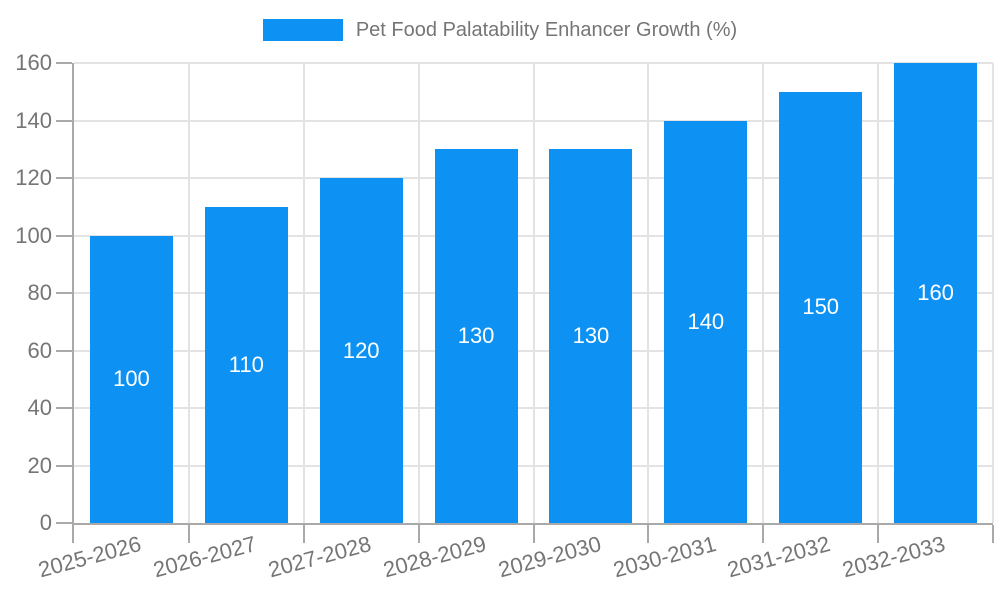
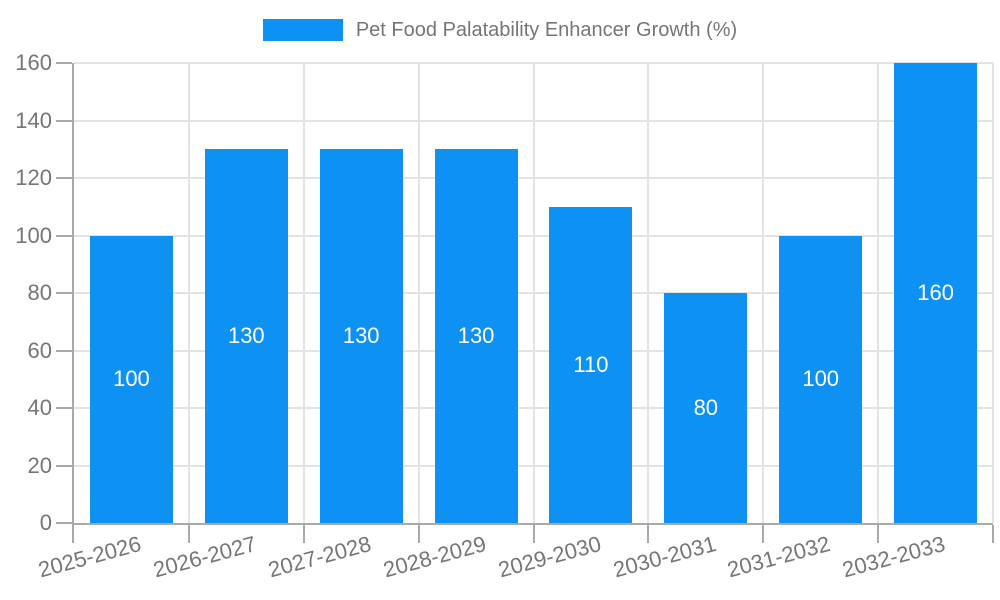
2026-2027: 110 -> 130
2027-2028: 120 -> 130
2029-2030: 130 -> 110
2030-2031: 140 -> 80
2031-2032: 150 -> 100
